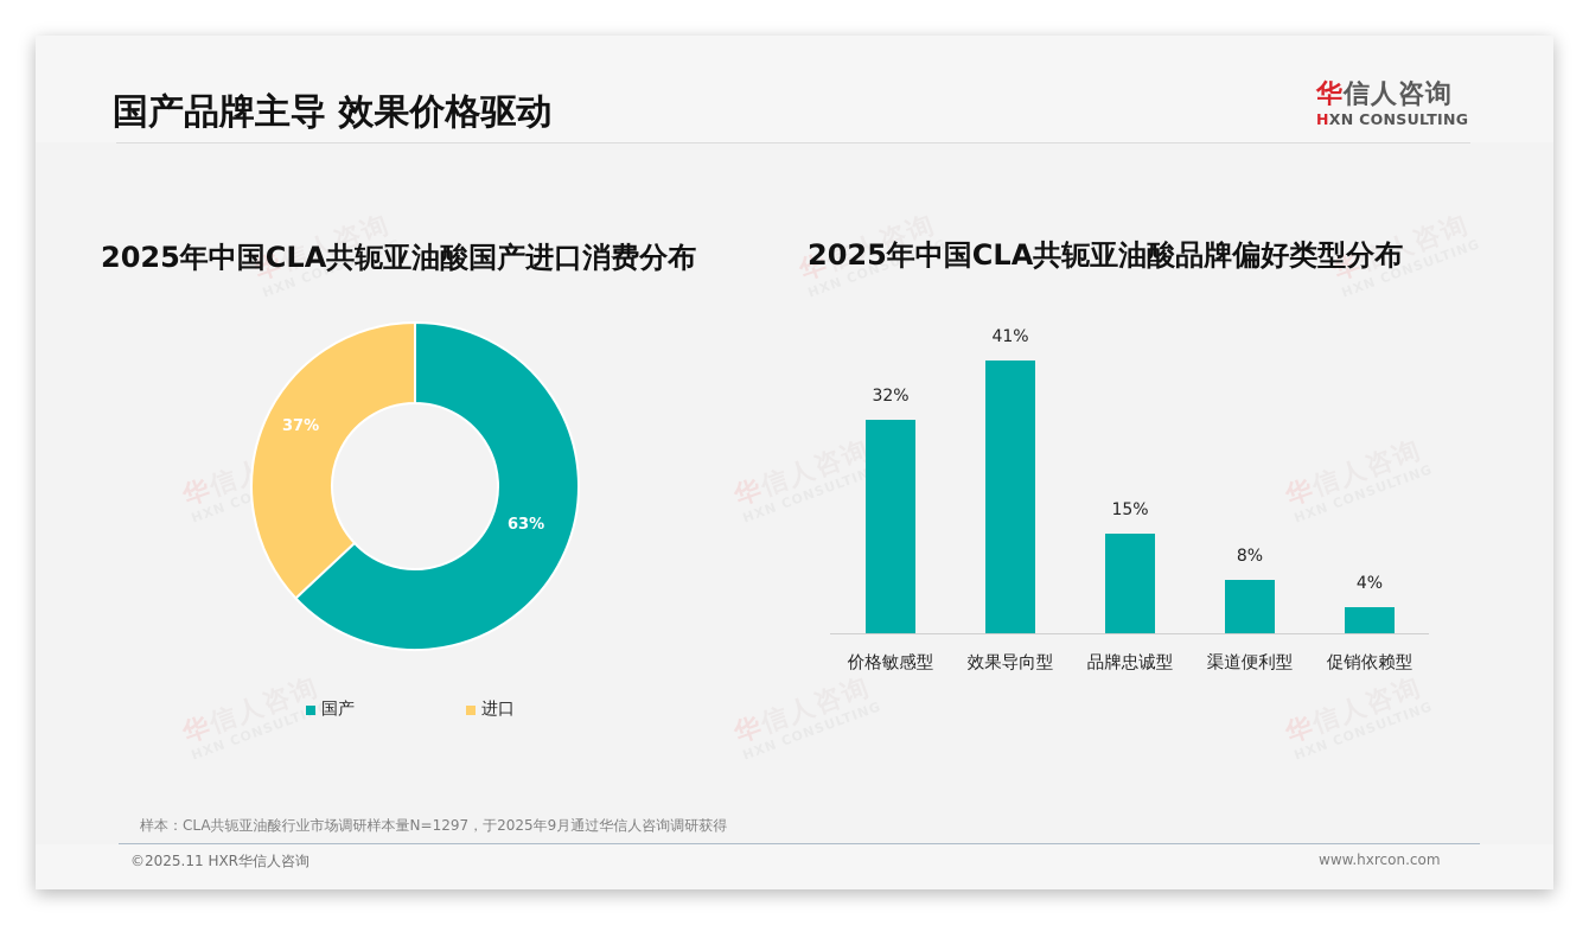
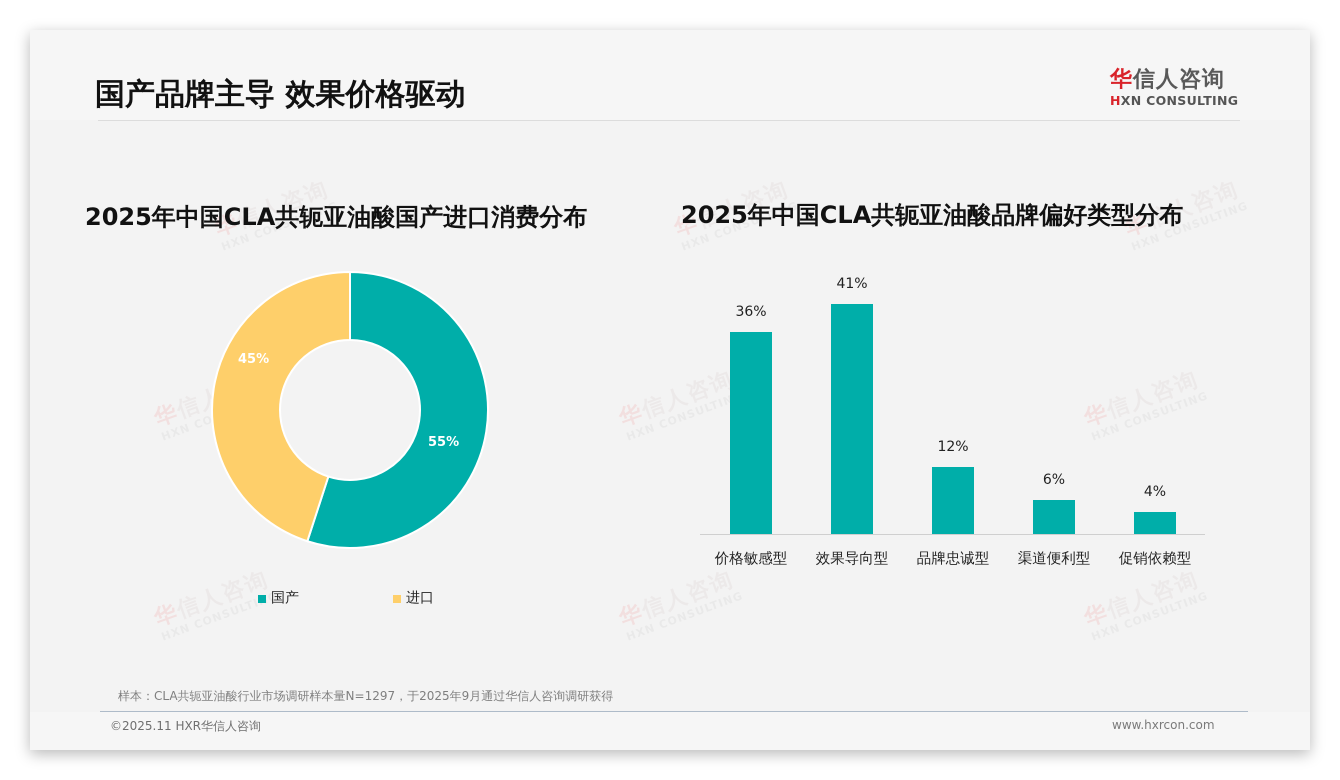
2025年中国CLA共轭亚油酸国产进口消费分布/国产: 63% -> 55%
2025年中国CLA共轭亚油酸国产进口消费分布/进口: 37% -> 45%
2025年中国CLA共轭亚油酸品牌偏好类型分布/价格敏感型: 32% -> 36%
2025年中国CLA共轭亚油酸品牌偏好类型分布/品牌忠诚型: 15% -> 12%
2025年中国CLA共轭亚油酸品牌偏好类型分布/渠道便利型: 8% -> 6%
